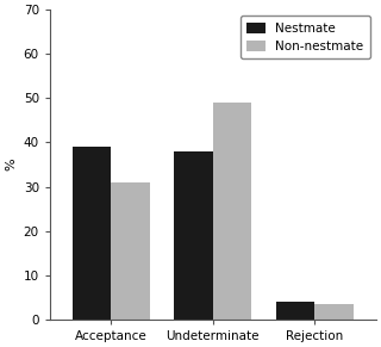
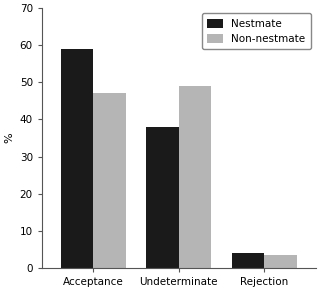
Nestmate/Acceptance: 39 -> 59
Non-nestmate/Acceptance: 31.0 -> 47.0
